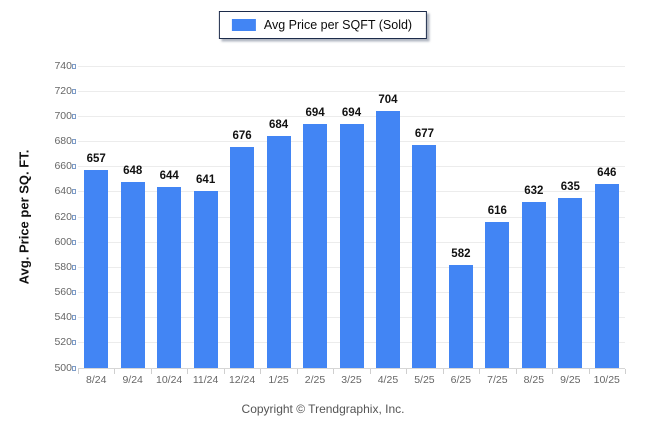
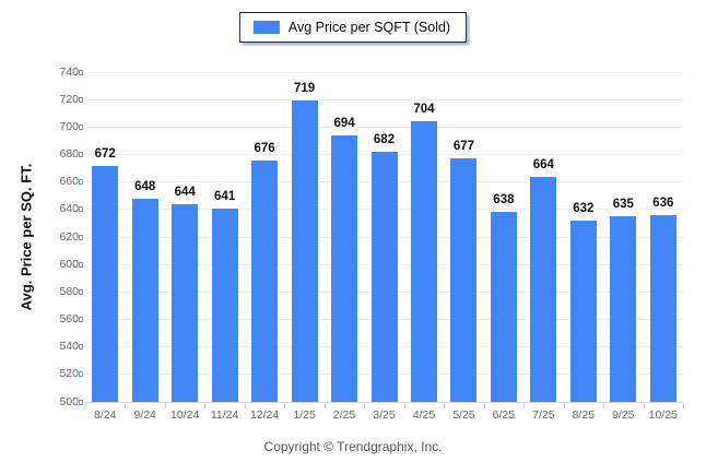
8/24: 657 -> 672
1/25: 684 -> 719
3/25: 694 -> 682
6/25: 582 -> 638
7/25: 616 -> 664
10/25: 646 -> 636
